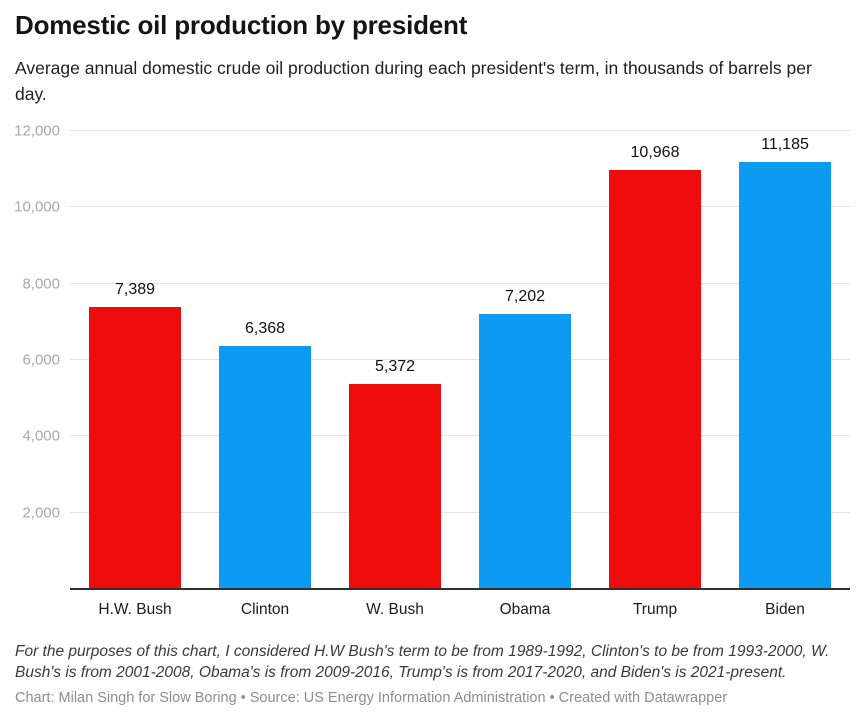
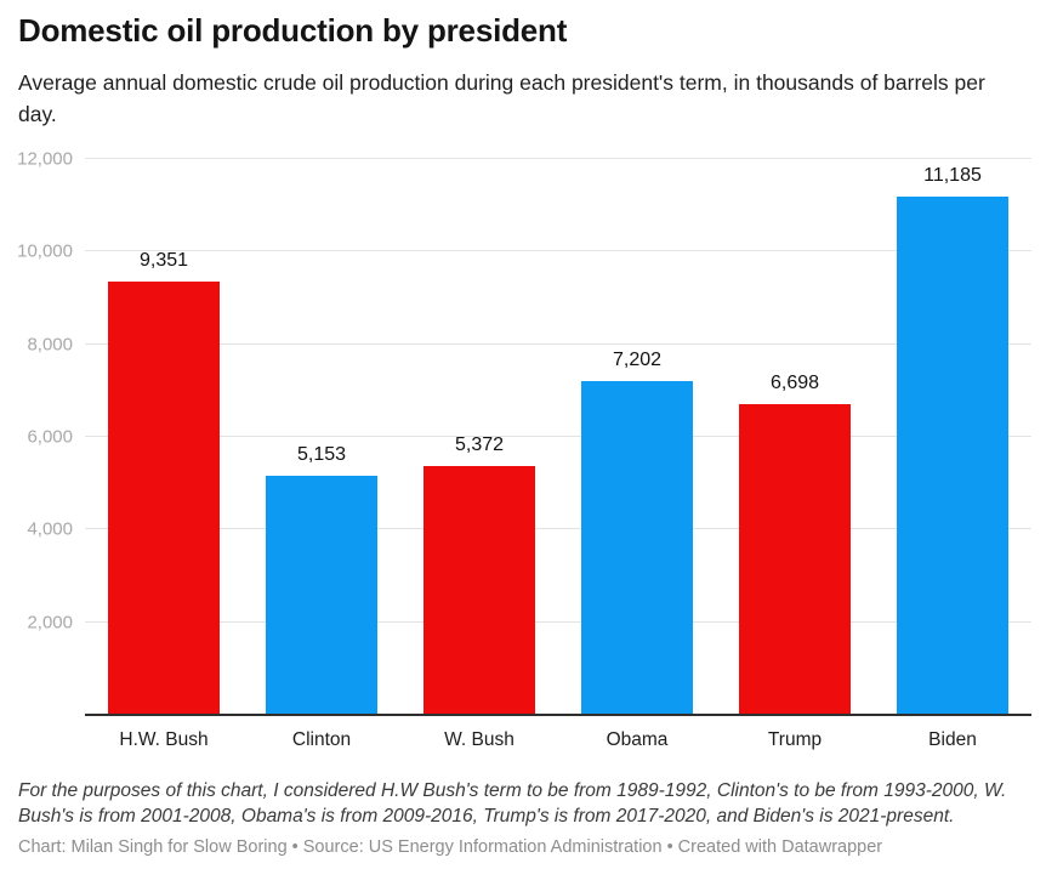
H.W. Bush: 7,389 -> 9,351
Clinton: 6,368 -> 5,153
Trump: 10,968 -> 6,698
